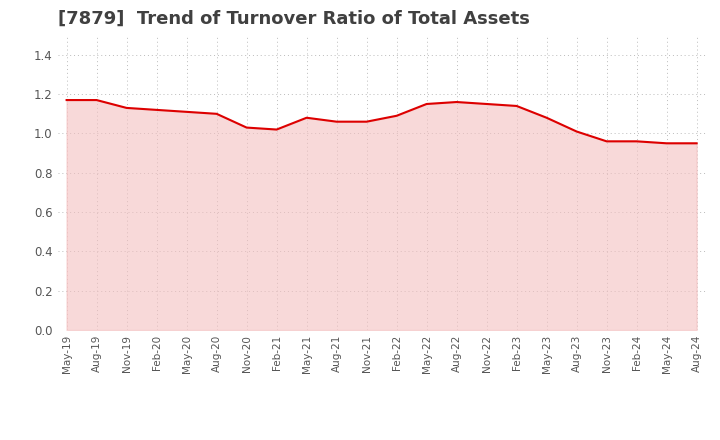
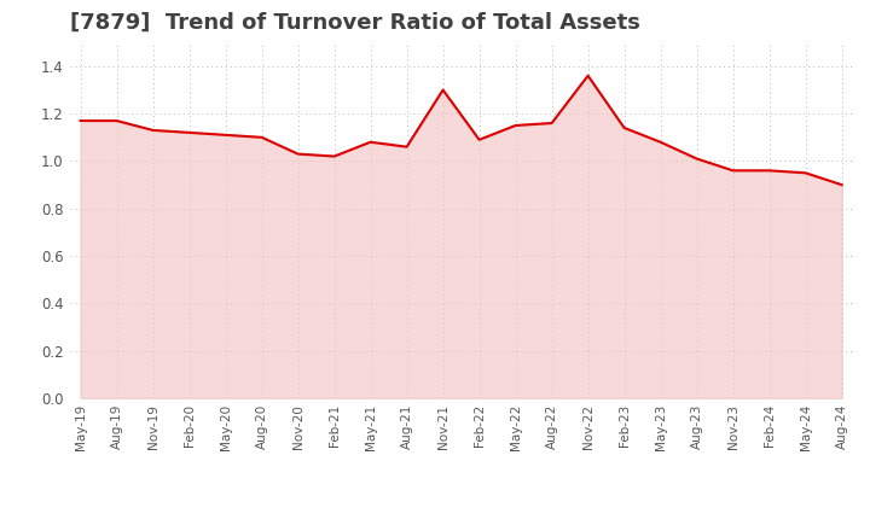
Nov-21: 1.06 -> 1.30
Nov-22: 1.15 -> 1.36
Aug-24: 0.95 -> 0.90
